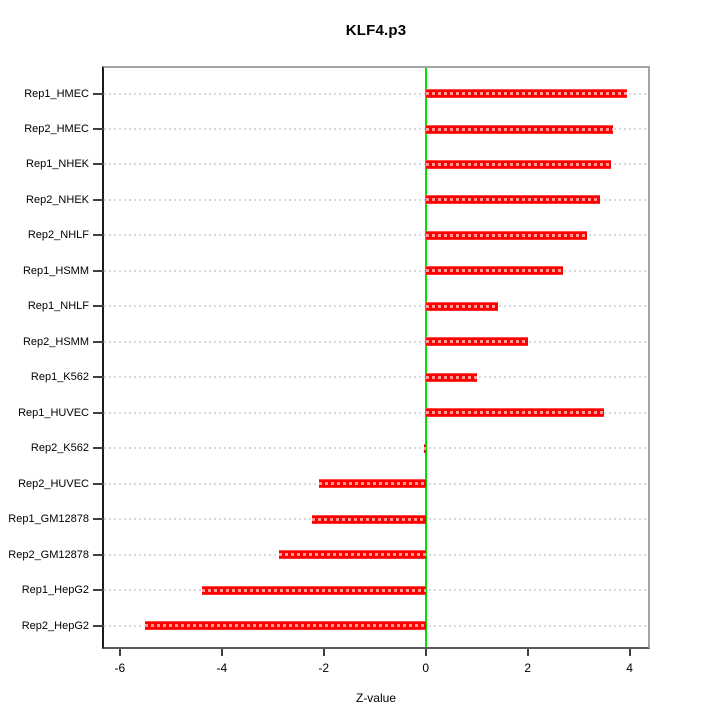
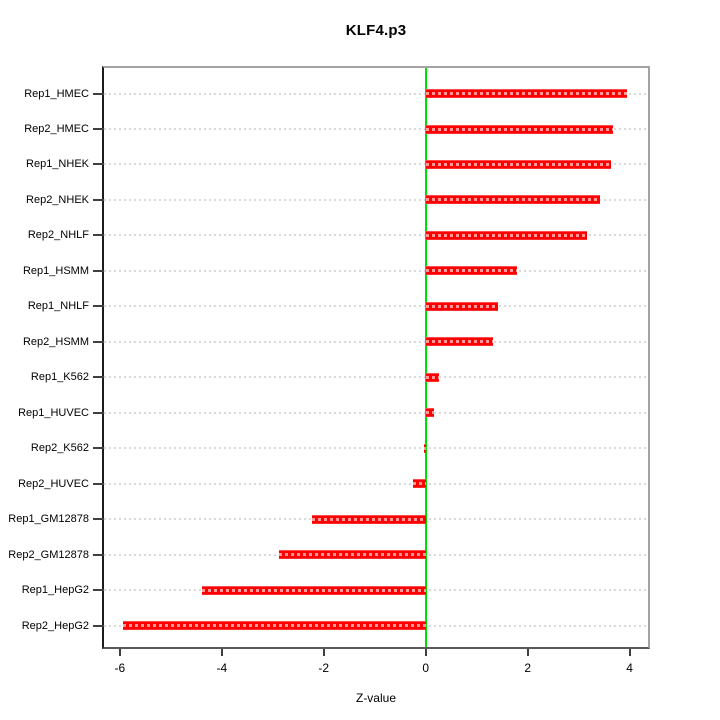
Rep1_HSMM: 2.7 -> 1.8
Rep2_HSMM: 2.0 -> 1.3
Rep1_K562: 1.0 -> 0.3
Rep1_HUVEC: 3.5 -> 0.2
Rep2_HUVEC: -2.1 -> -0.2
Rep2_HepG2: -5.5 -> -5.9
